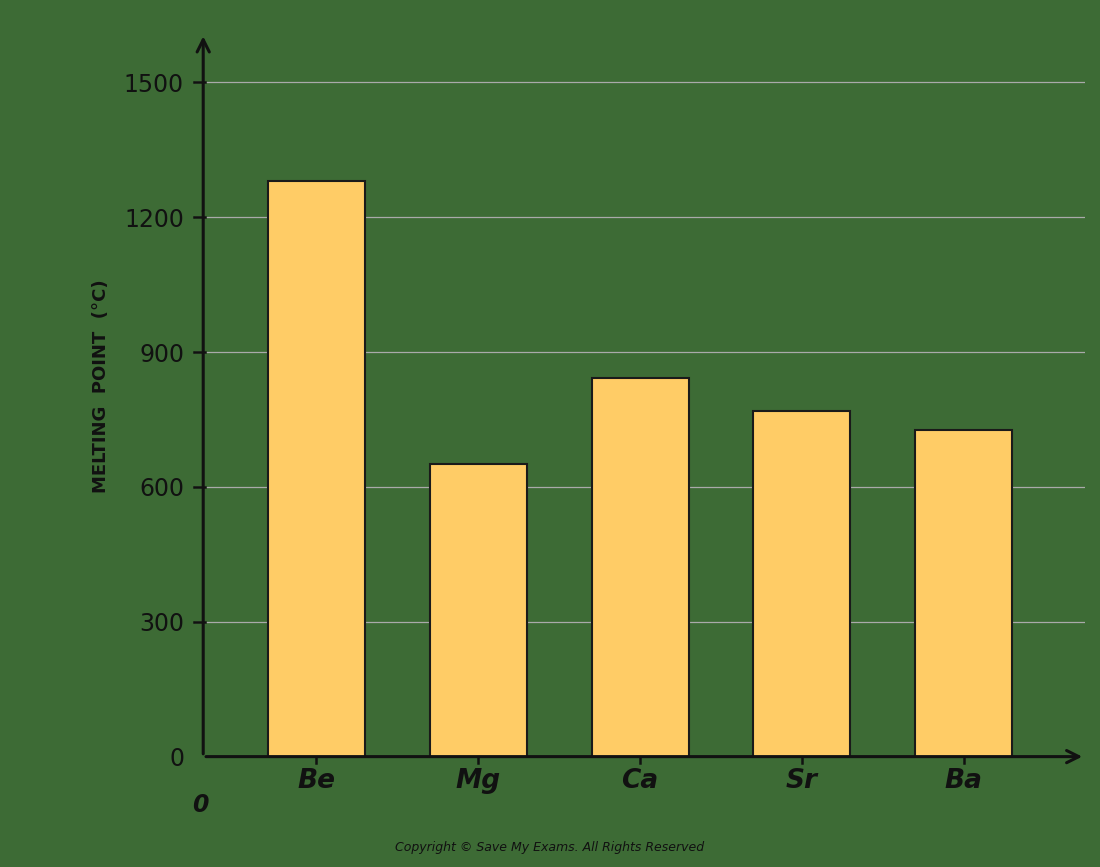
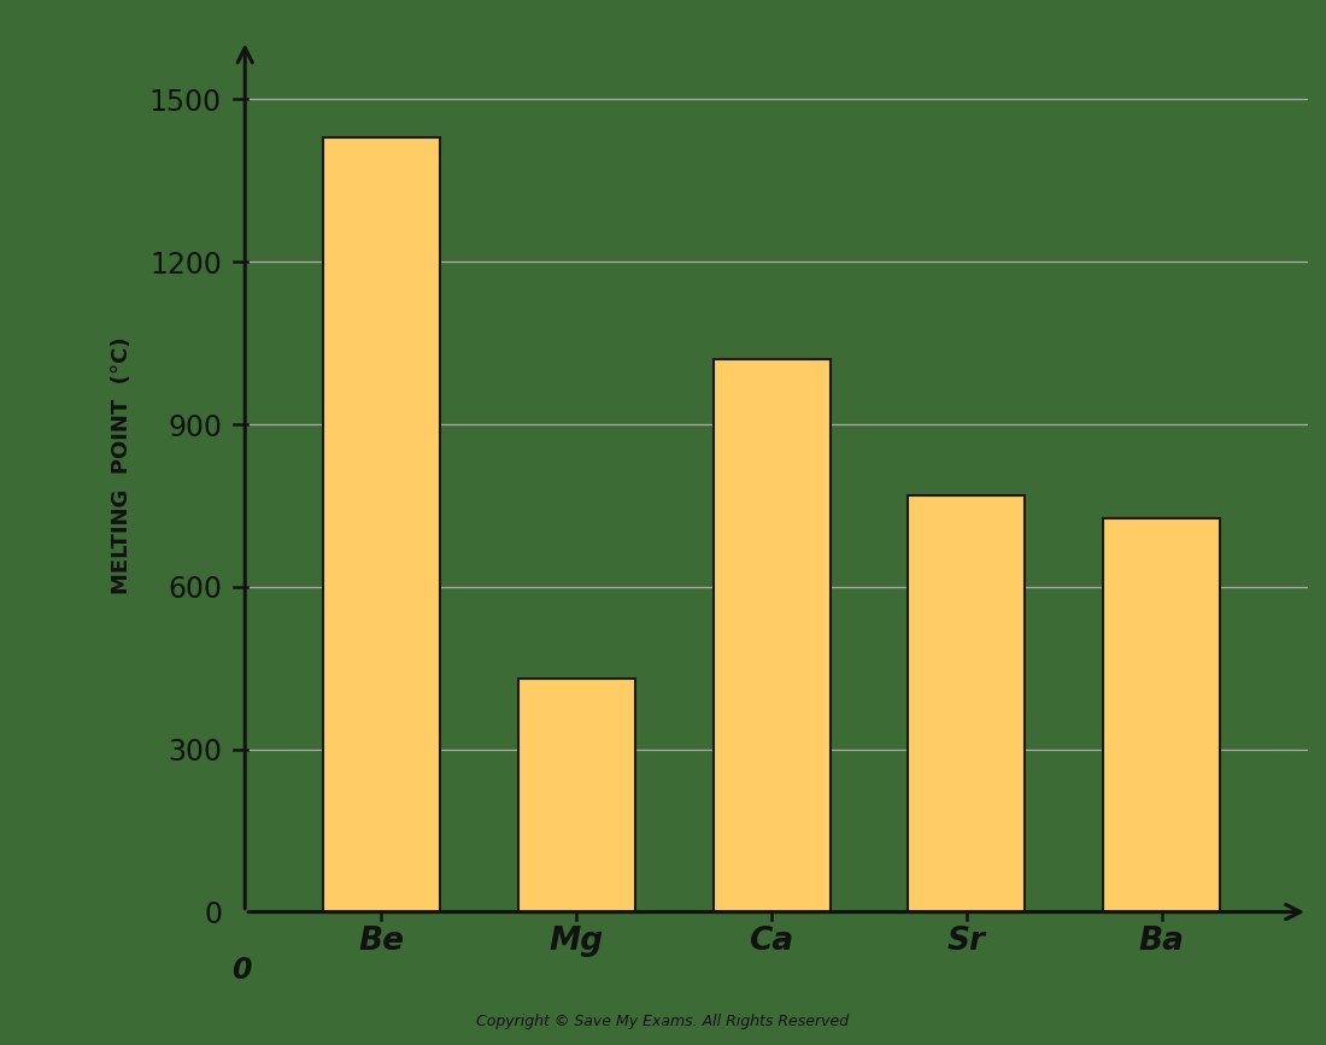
Be: 1280 -> 1430
Mg: 650 -> 430
Ca: 842 -> 1020
